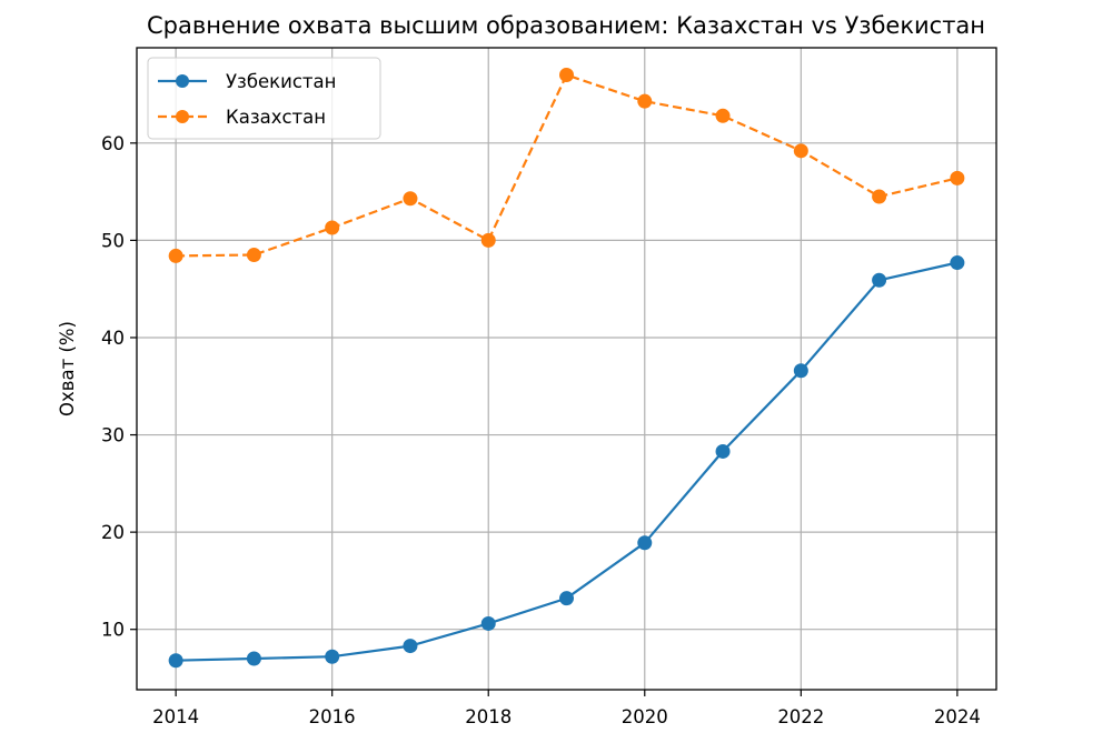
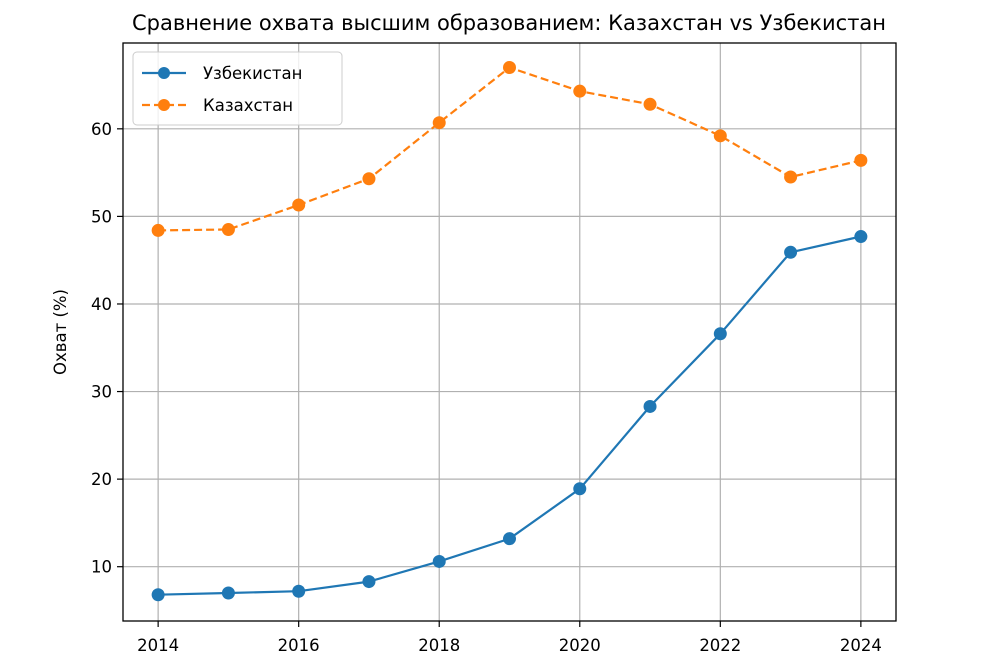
Казахстан/2018: 50 -> 61
